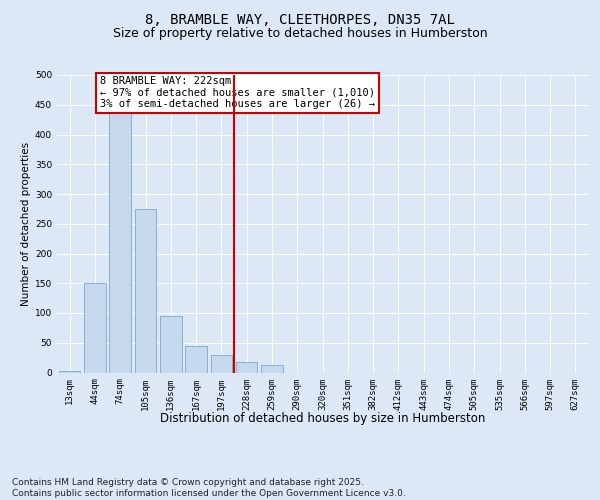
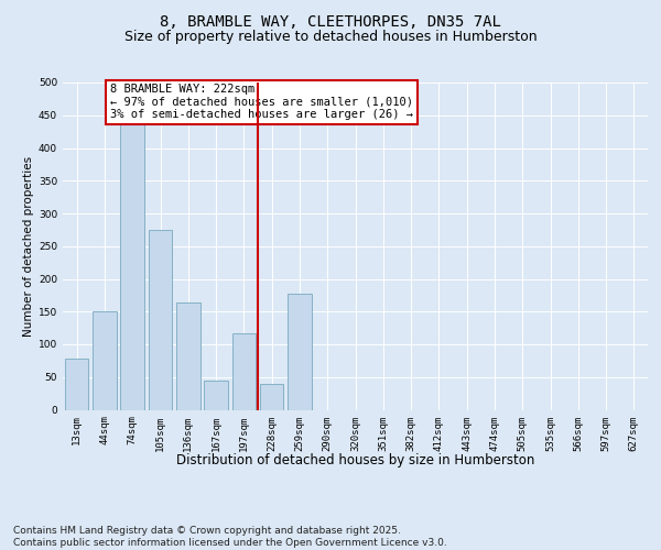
13sqm: 2 -> 78
136sqm: 95 -> 164
197sqm: 30 -> 116
228sqm: 18 -> 40
259sqm: 13 -> 178
